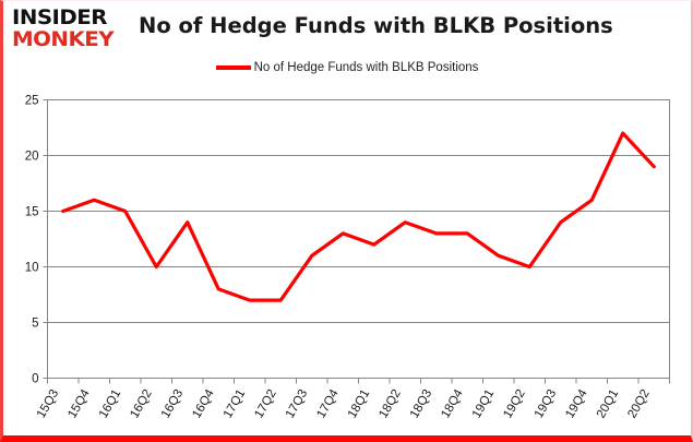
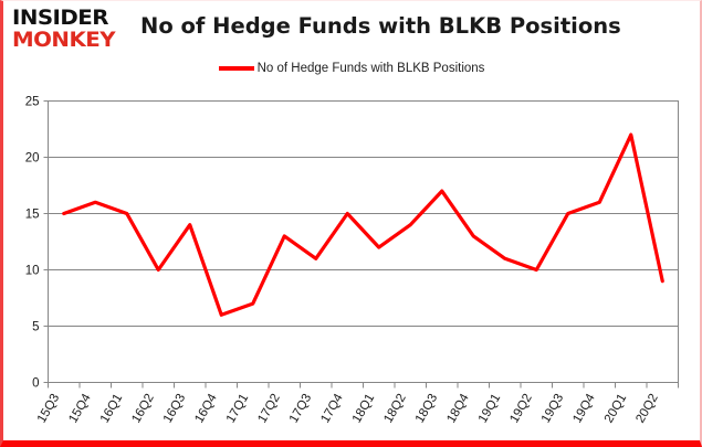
16Q4: 8 -> 6
17Q2: 7 -> 13
17Q4: 13 -> 15
18Q3: 13 -> 17
19Q3: 14 -> 15
20Q2: 19 -> 9
